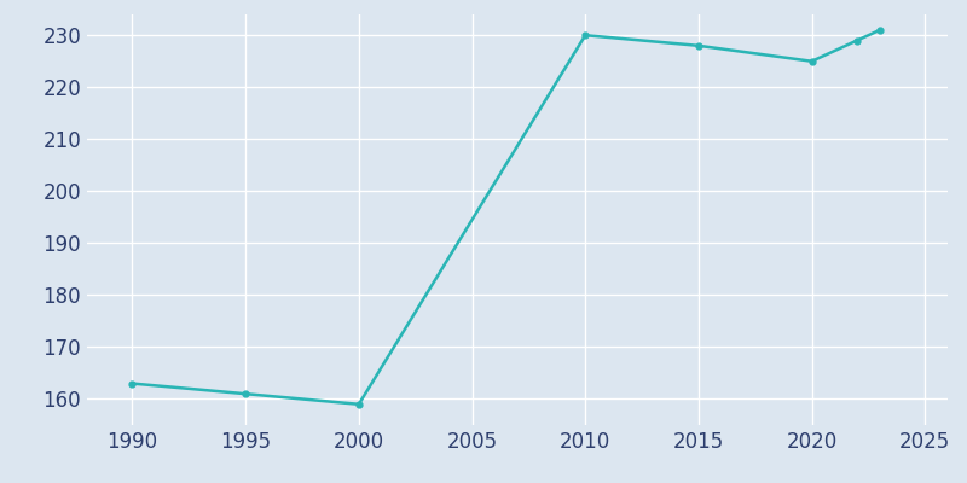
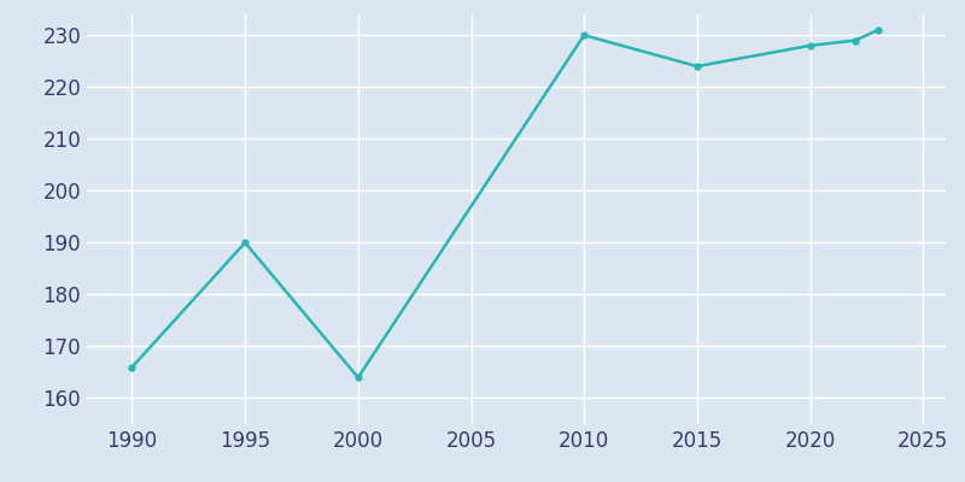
1990: 163 -> 166
1995: 161 -> 190
2000: 159 -> 164
2015: 228 -> 224
2020: 225 -> 228
